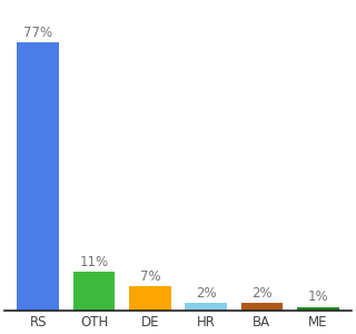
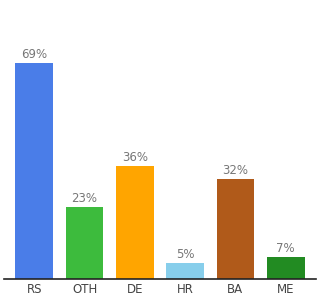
RS: 77% -> 69%
OTH: 11% -> 23%
DE: 7% -> 36%
HR: 2% -> 5%
BA: 2% -> 32%
ME: 1% -> 7%
